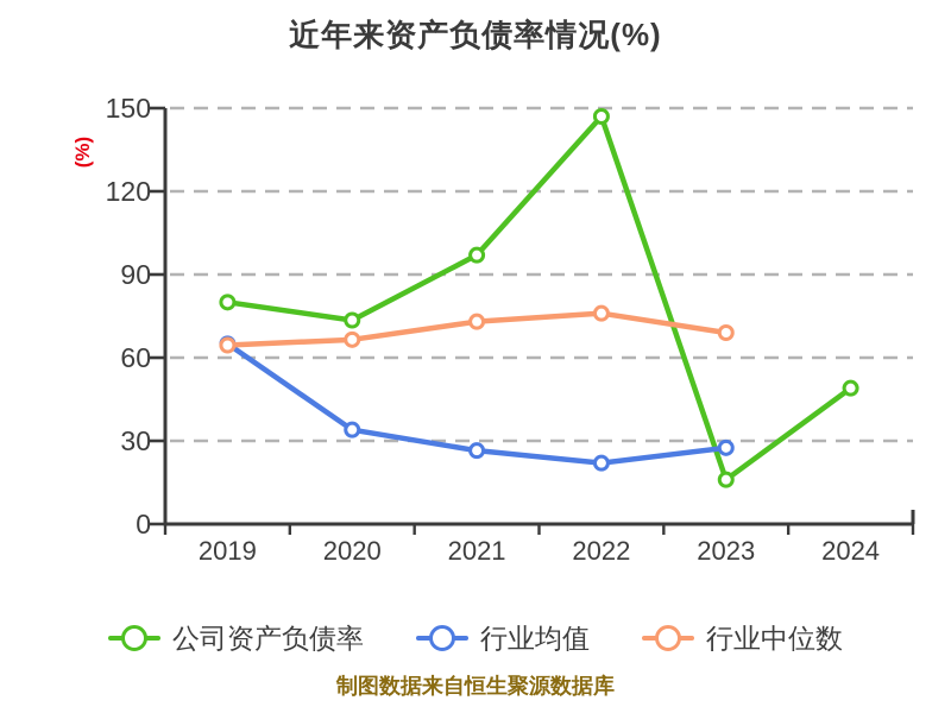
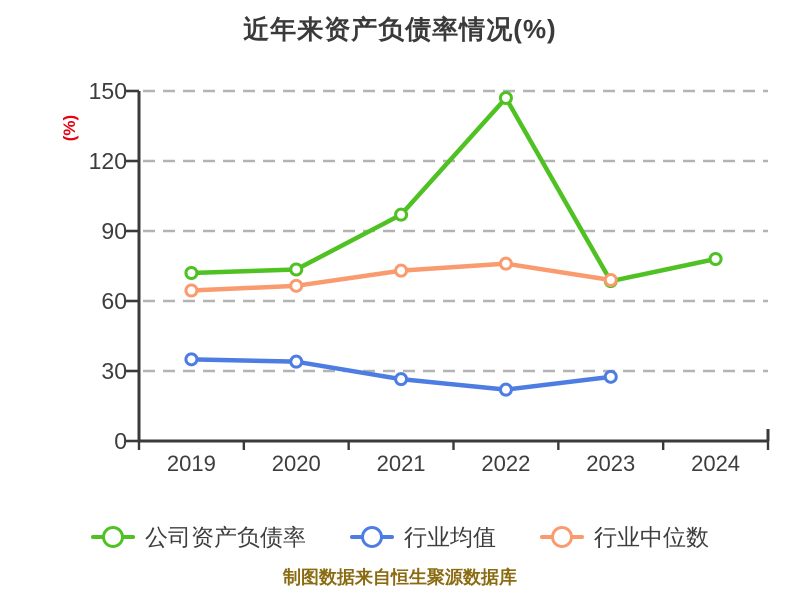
公司资产负债率/2019: 80 -> 72
行业均值/2019: 65 -> 35
公司资产负债率/2023: 16 -> 68
公司资产负债率/2024: 49 -> 78
